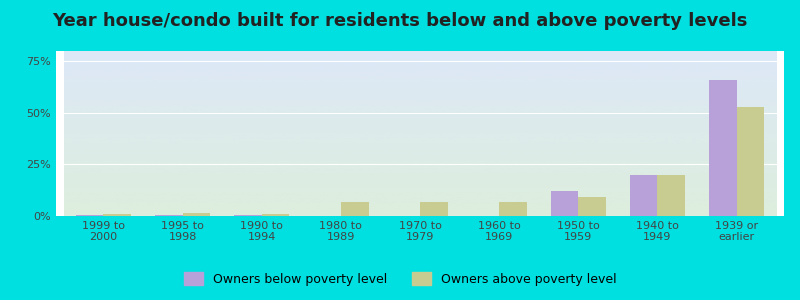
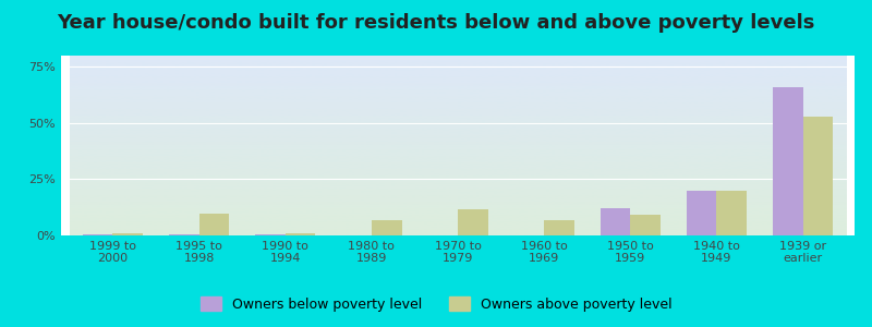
Owners above poverty level/1995 to 1998: 1.5% -> 9.5%
Owners above poverty level/1970 to 1979: 7.0% -> 11.5%
